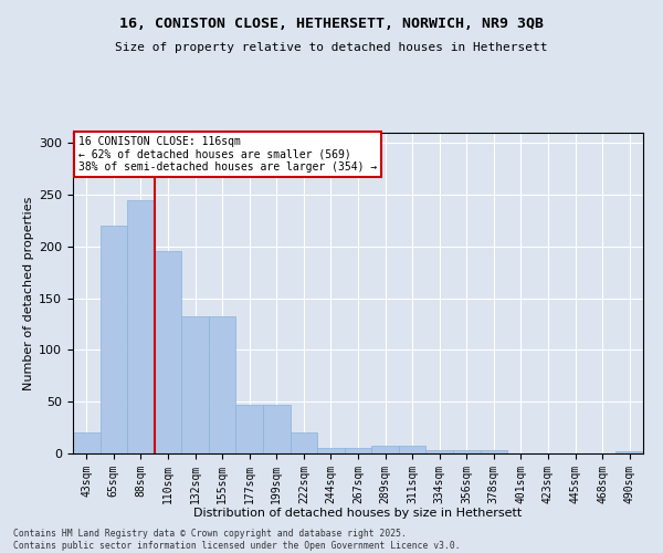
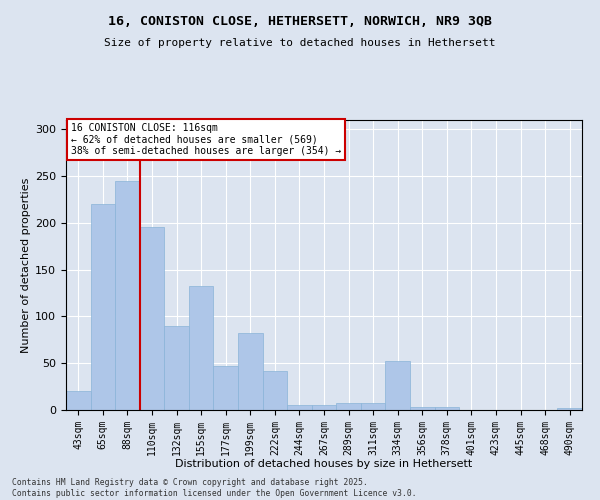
132sqm: 133 -> 90
199sqm: 47 -> 82
222sqm: 20 -> 42
334sqm: 3 -> 52
